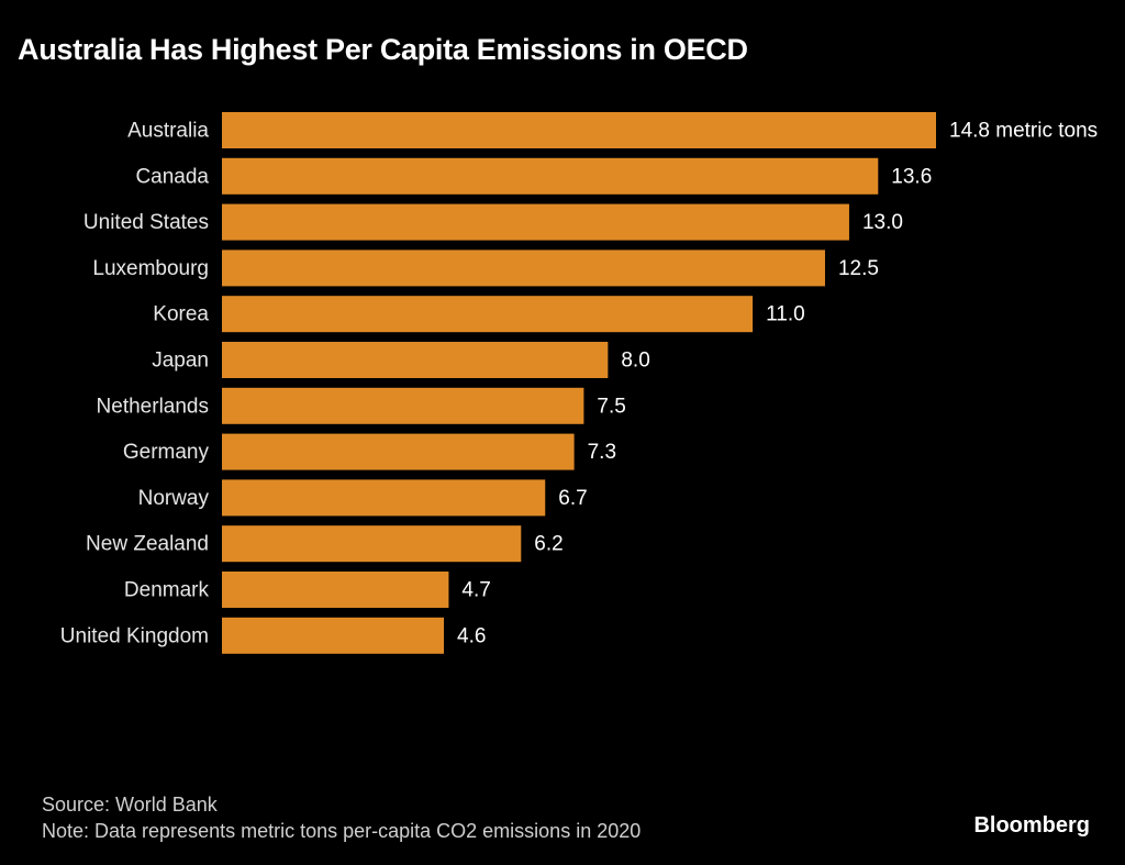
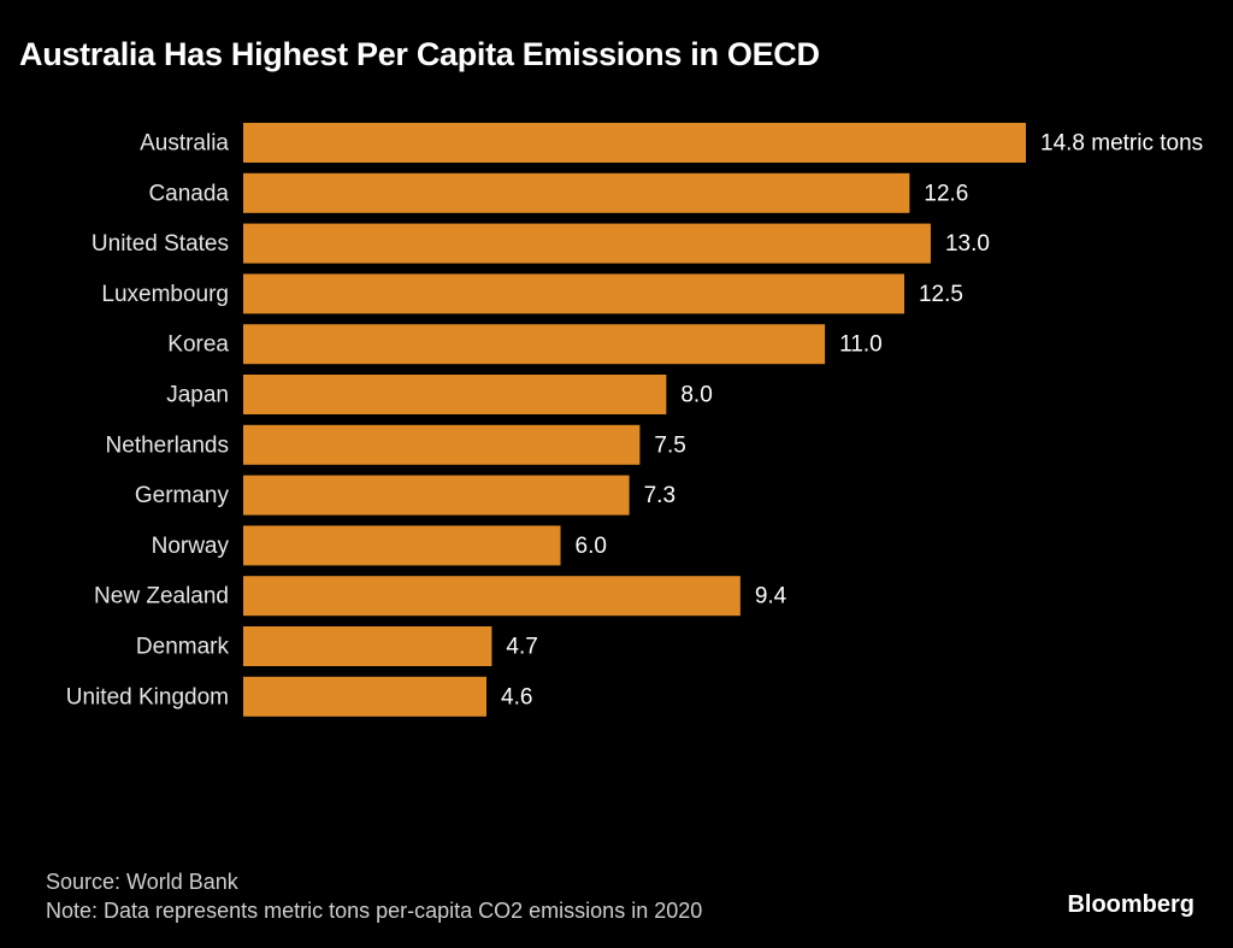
Canada: 13.6 -> 12.6
Norway: 6.7 -> 6.0
New Zealand: 6.2 -> 9.4
